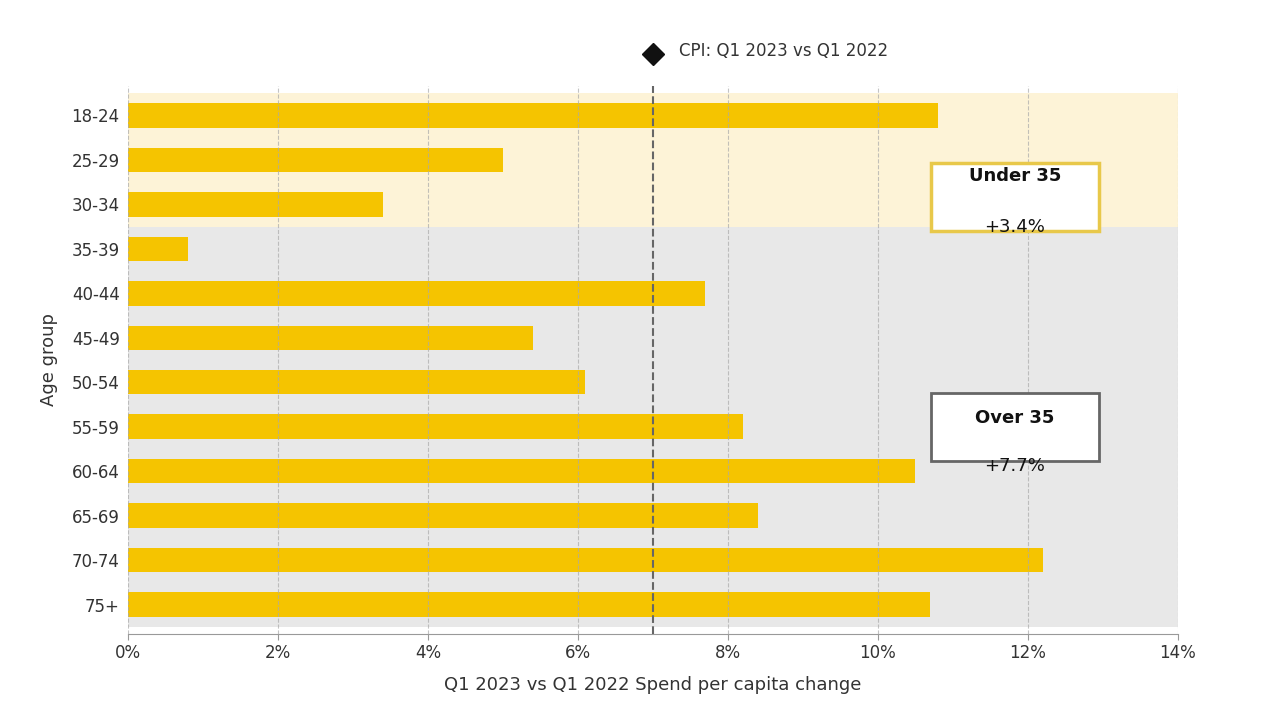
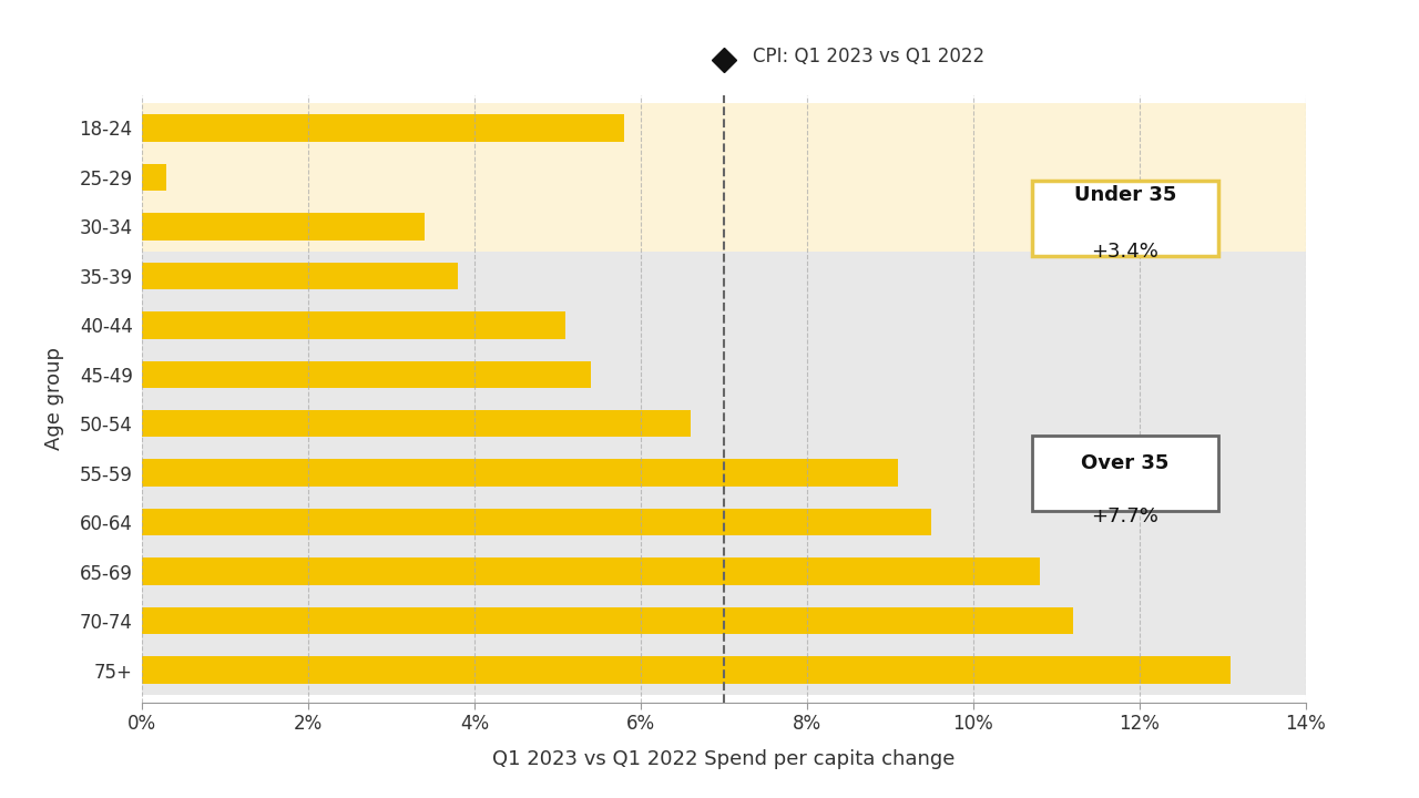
18-24: 10.8% -> 5.8%
25-29: 5.0% -> 0.3%
35-39: 0.8% -> 3.8%
40-44: 7.7% -> 5.1%
50-54: 6.1% -> 6.6%
55-59: 8.2% -> 9.1%
60-64: 10.5% -> 9.5%
65-69: 8.4% -> 10.8%
70-74: 12.2% -> 11.2%
75+: 10.7% -> 13.1%
